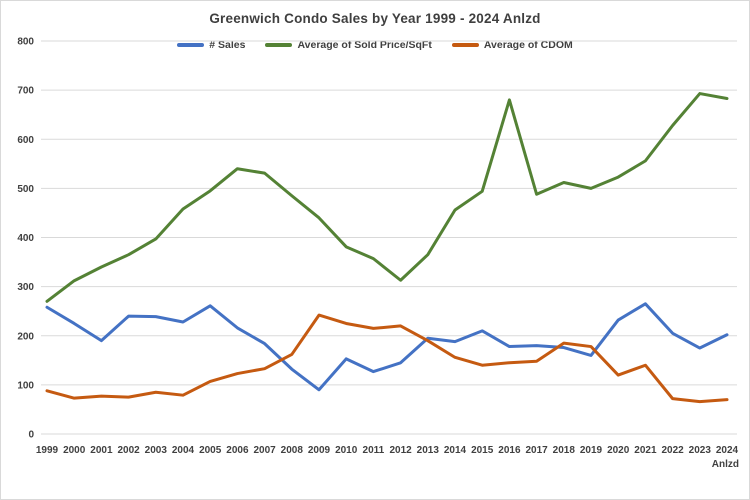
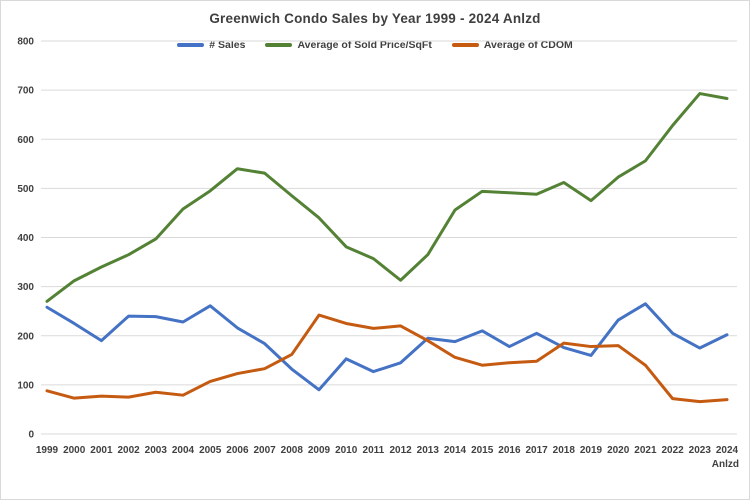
Average of Sold Price/SqFt/2016: 680 -> 490
# Sales/2017: 180 -> 200
Average of Sold Price/SqFt/2019: 500 -> 480
Average of CDOM/2020: 120 -> 180
